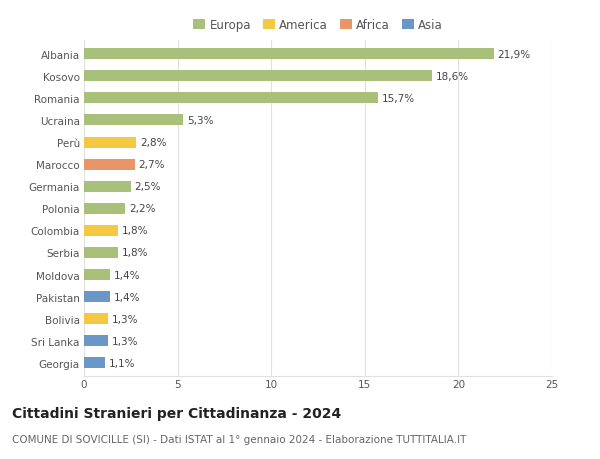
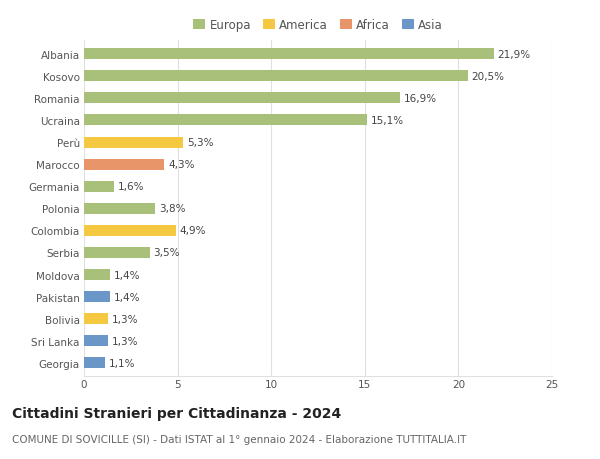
Kosovo: 18,6% -> 20,5%
Romania: 15,7% -> 16,9%
Ucraina: 5,3% -> 15,1%
Perù: 2,8% -> 5,3%
Marocco: 2,7% -> 4,3%
Germania: 2,5% -> 1,6%
Polonia: 2,2% -> 3,8%
Colombia: 1,8% -> 4,9%
Serbia: 1,8% -> 3,5%
